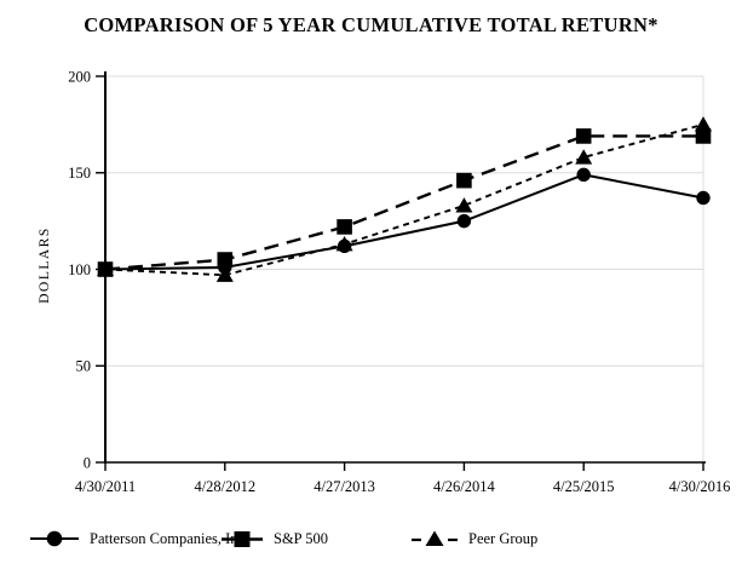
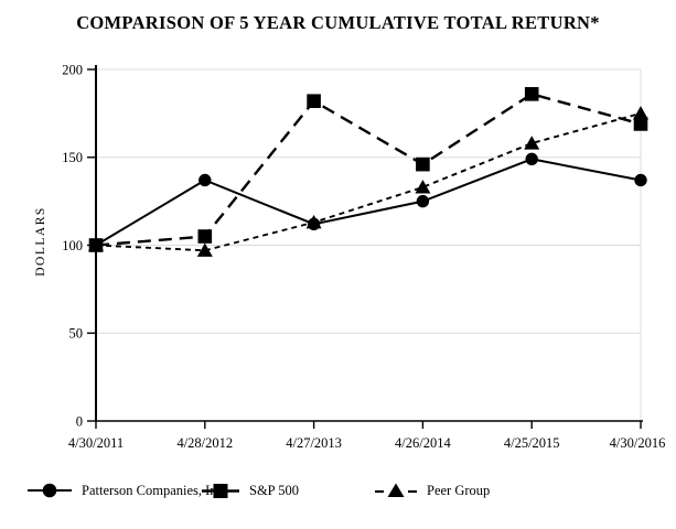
Patterson Companies, Inc./4/28/2012: 101 -> 137
S&P 500/4/27/2013: 122 -> 182
S&P 500/4/25/2015: 169 -> 186
